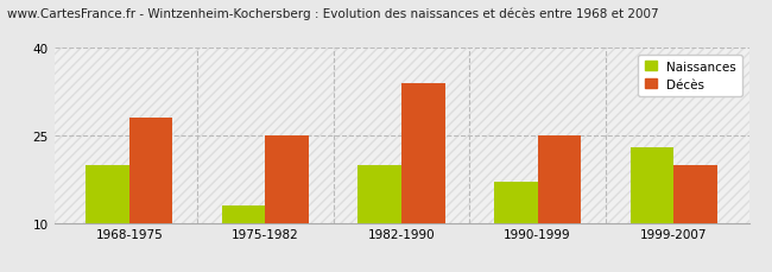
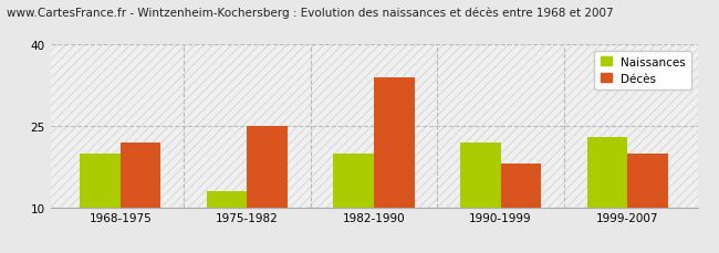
Décès/1968-1975: 28 -> 22
Naissances/1990-1999: 17 -> 22
Décès/1990-1999: 25 -> 18
